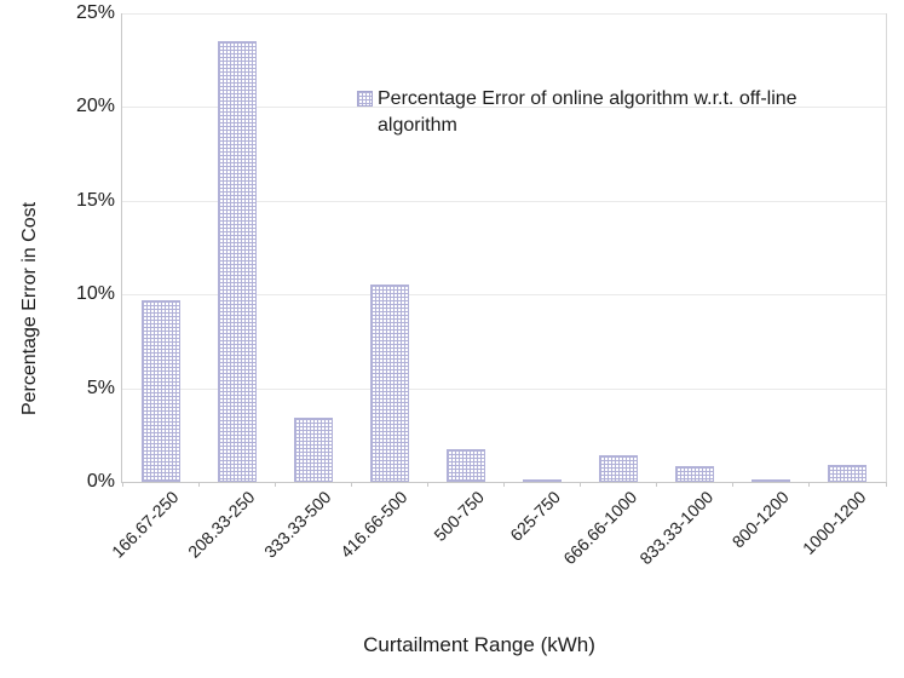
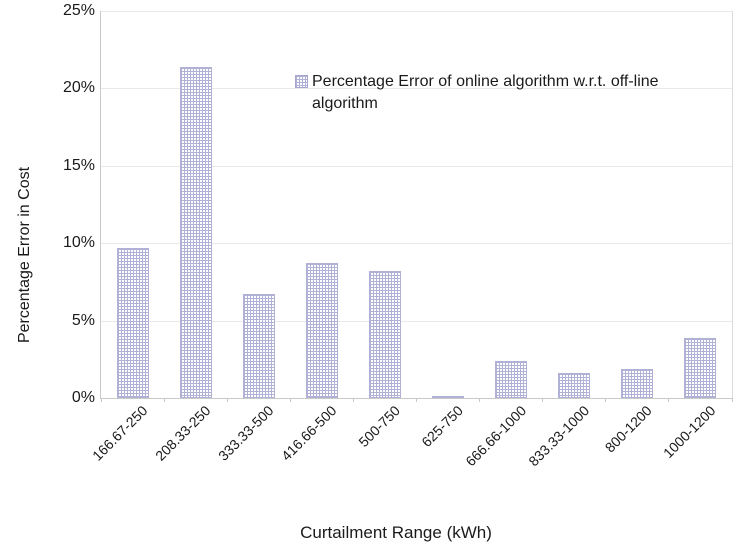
208.33-250: 23.5% -> 21.4%
333.33-500: 3.4% -> 6.7%
416.66-500: 10.5% -> 8.7%
500-750: 1.8% -> 8.2%
666.66-1000: 1.4% -> 2.4%
833.33-1000: 0.8% -> 1.6%
800-1200: 0.1% -> 1.9%
1000-1200: 0.9% -> 3.9%
